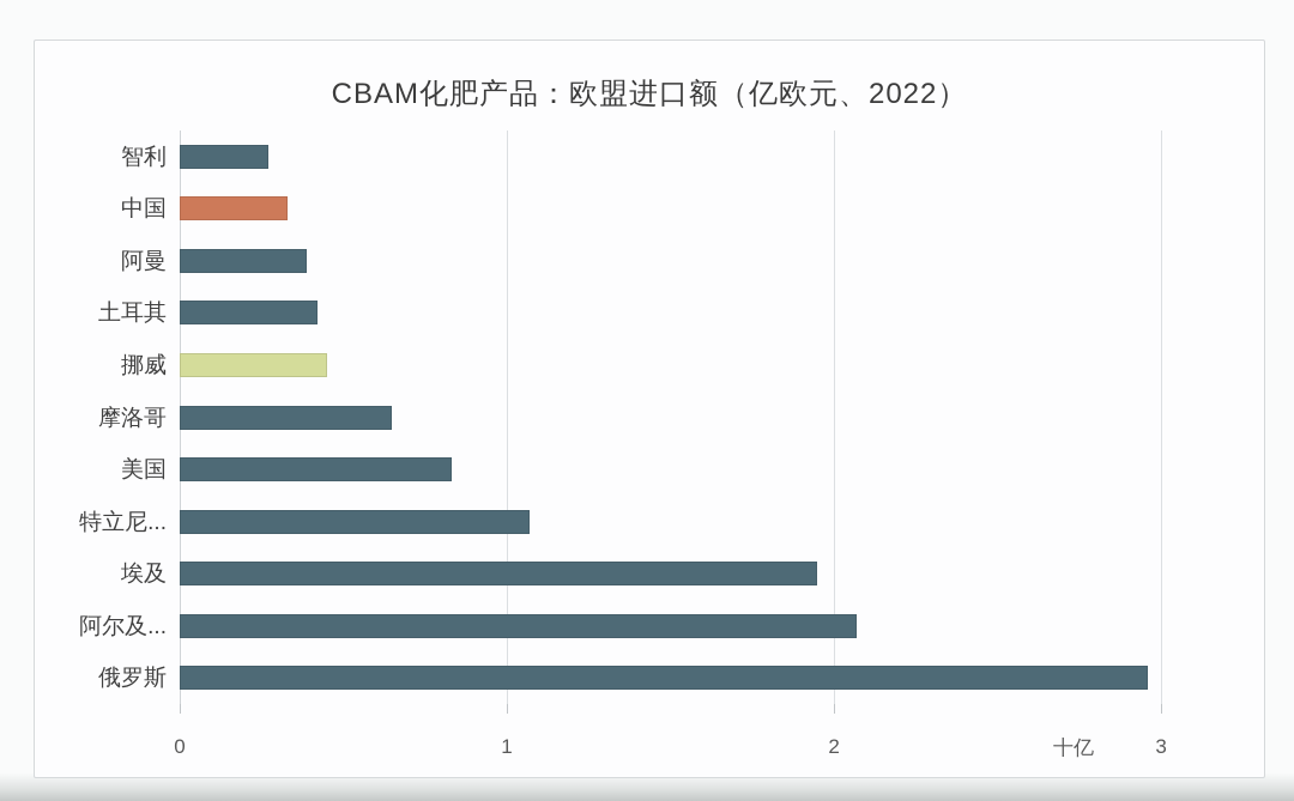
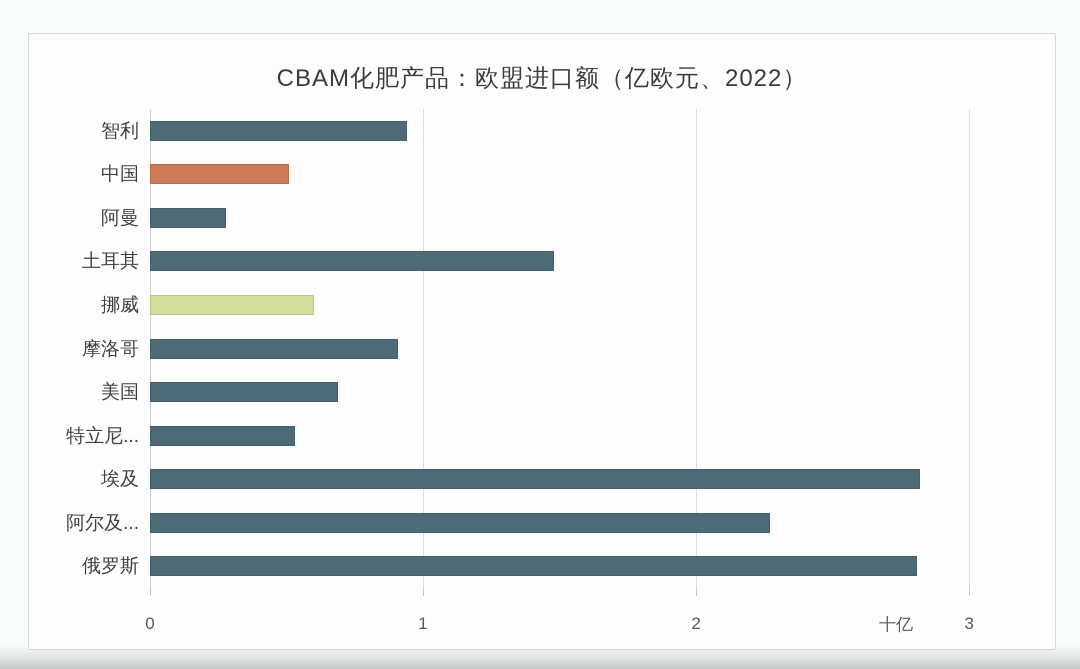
智利: 0.27 -> 0.94
中国: 0.33 -> 0.51
阿曼: 0.39 -> 0.28
土耳其: 0.42 -> 1.48
挪威: 0.45 -> 0.60
摩洛哥: 0.65 -> 0.91
美国: 0.83 -> 0.69
特立尼...: 1.07 -> 0.53
埃及: 1.95 -> 2.82
阿尔及...: 2.07 -> 2.27
俄罗斯: 2.96 -> 2.81
